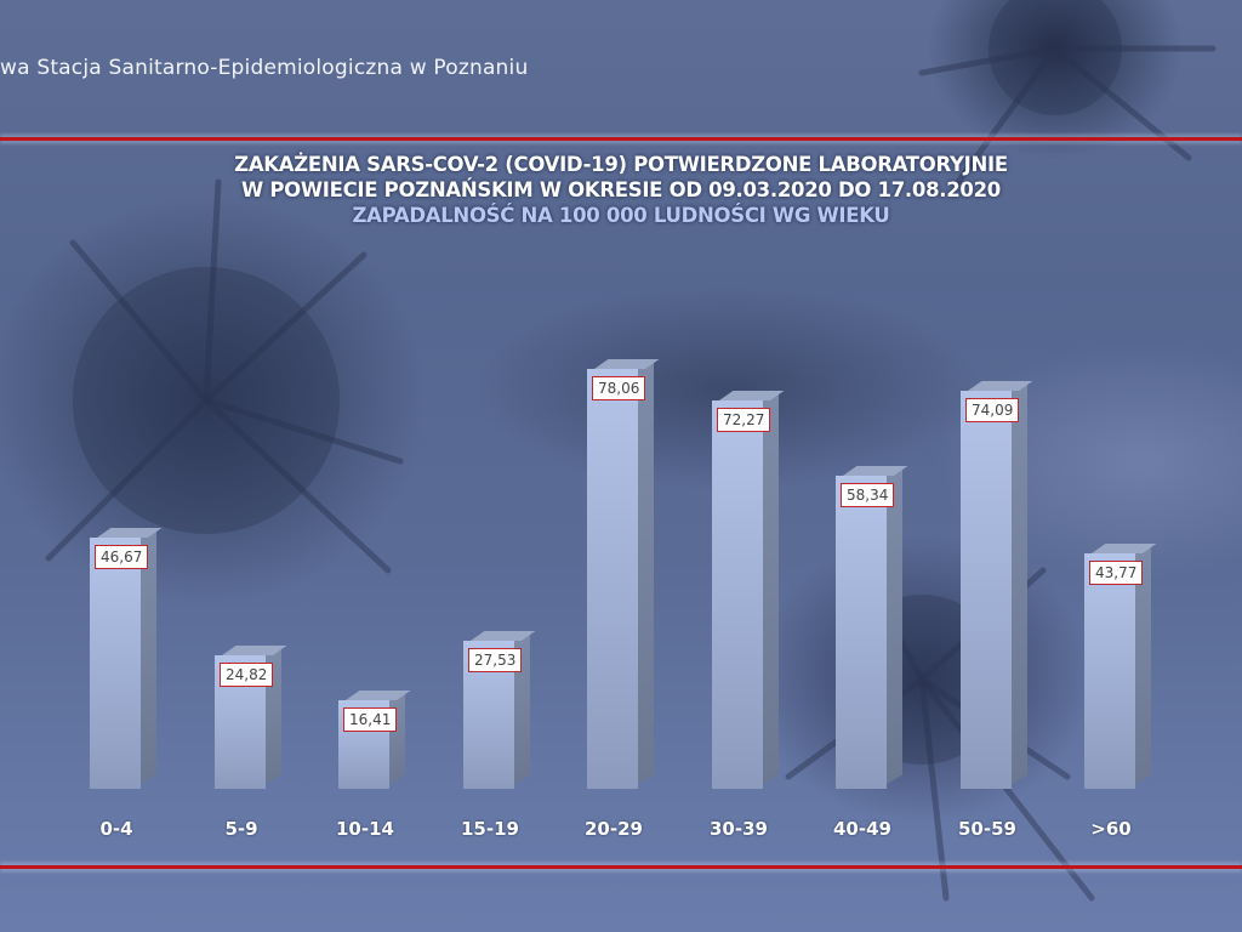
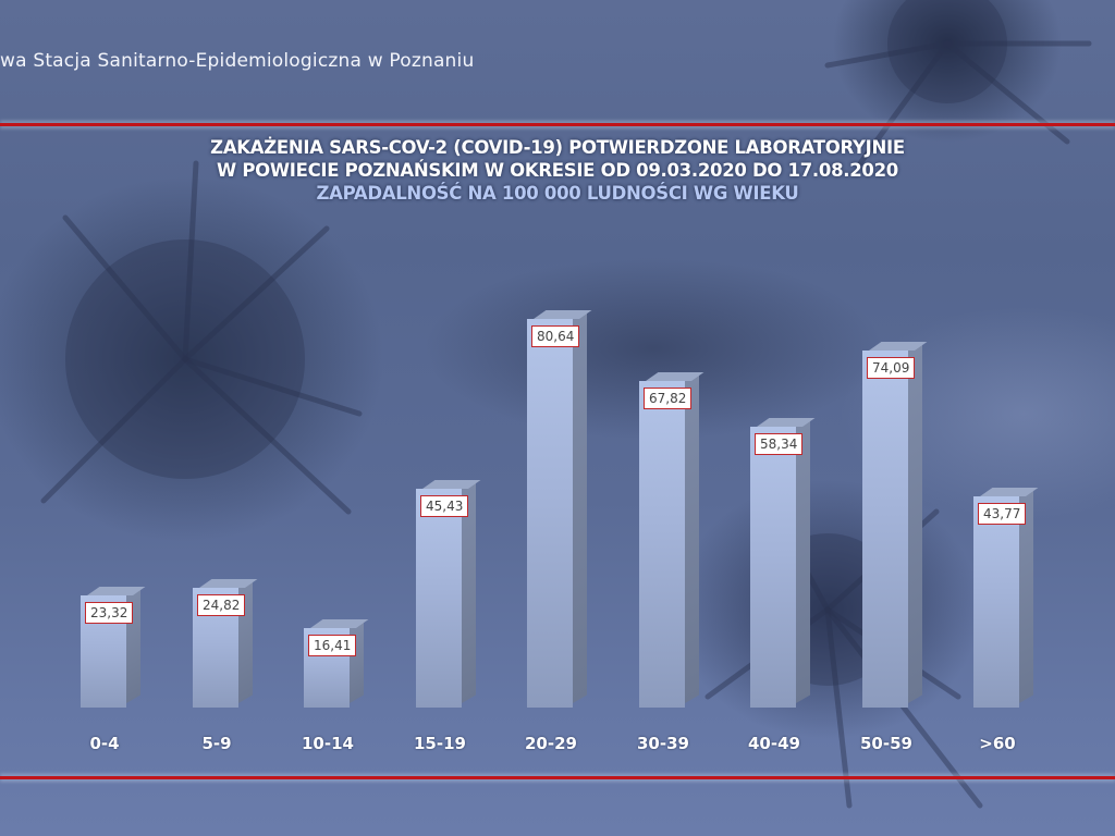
0-4: 46,67 -> 23,32
15-19: 27,53 -> 45,43
20-29: 78,06 -> 80,64
30-39: 72,27 -> 67,82
